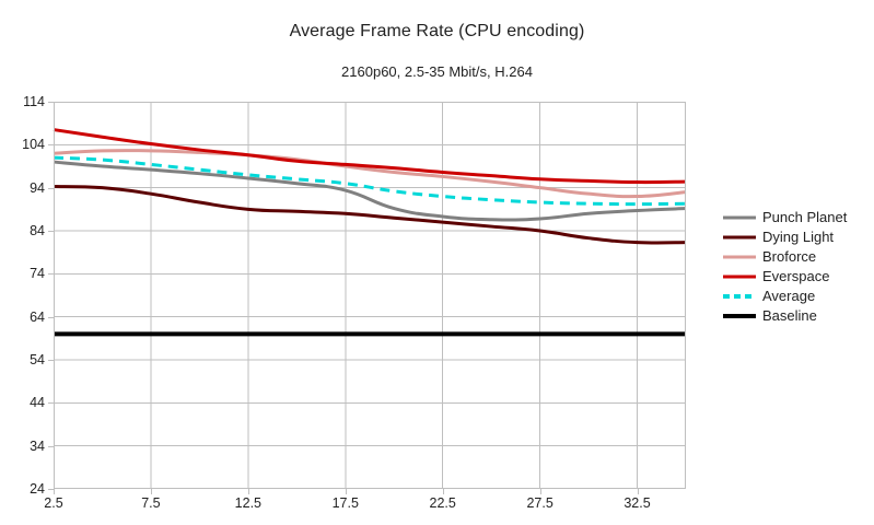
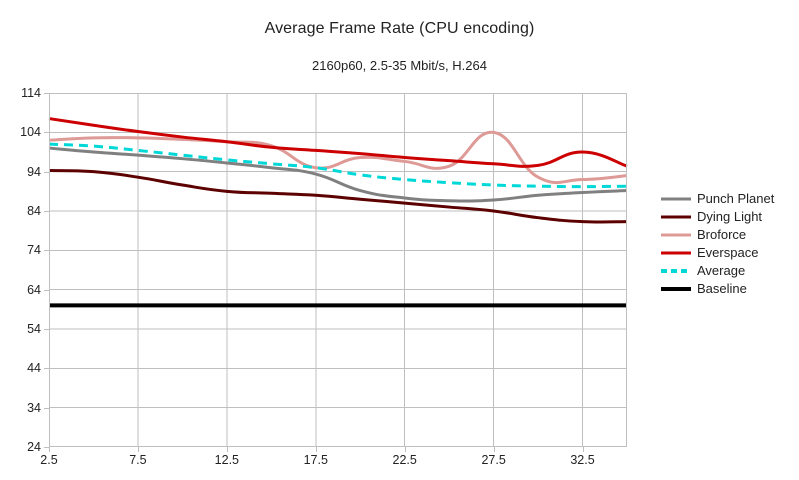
Broforce/17.5: 99 -> 95
Broforce/27.5: 94 -> 104
Everspace/32.5: 95 -> 99
